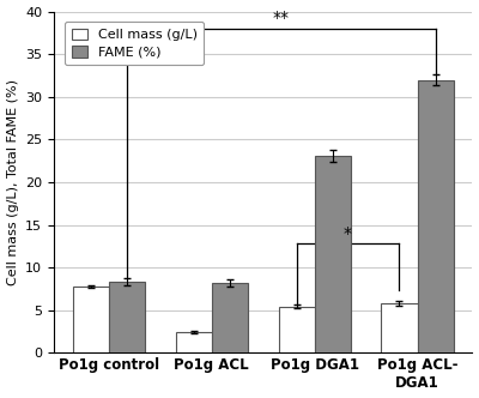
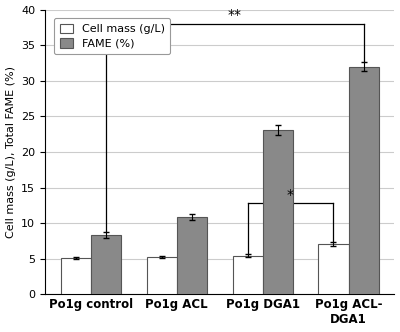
Cell mass (g/L)/Po1g control: 7.8 -> 5.1
Cell mass (g/L)/Po1g ACL: 2.4 -> 5.2
FAME (%)/Po1g ACL: 8.2 -> 10.9
Cell mass (g/L)/Po1g ACL- DGA1: 5.8 -> 7.1
